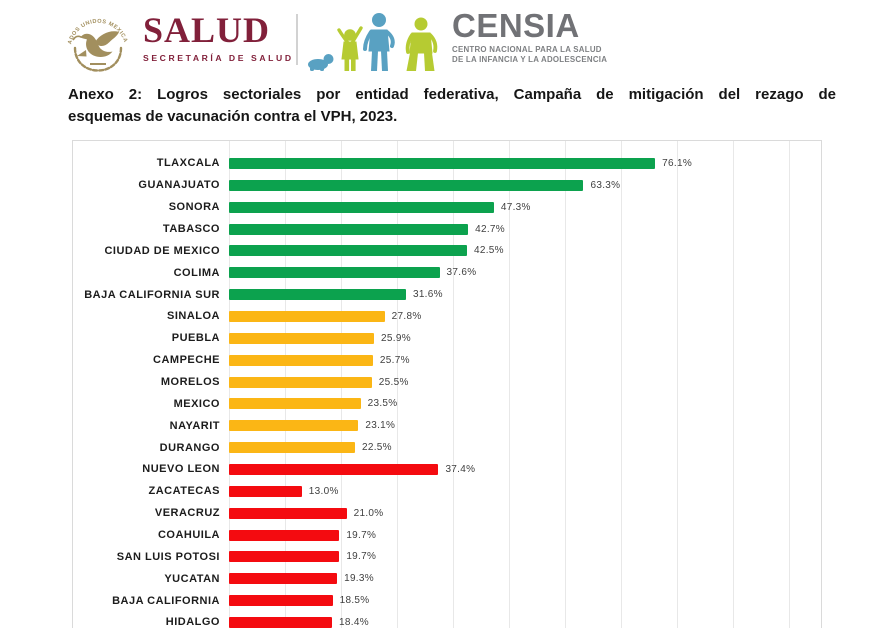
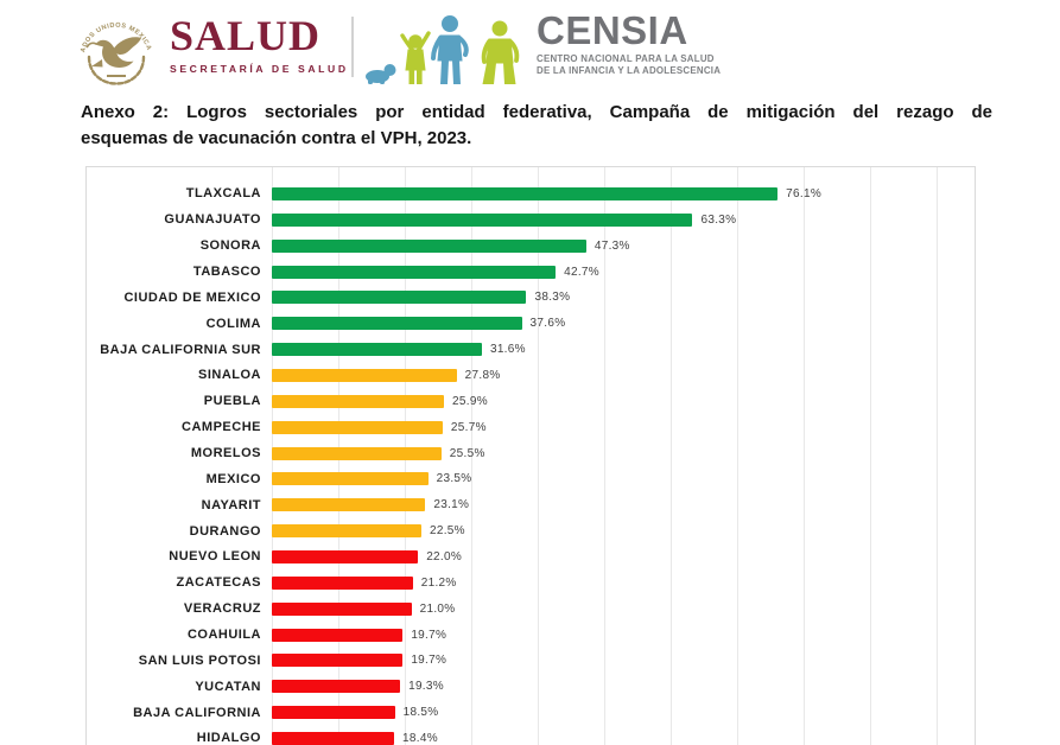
CIUDAD DE MEXICO: 42.5% -> 38.3%
NUEVO LEON: 37.4% -> 22.0%
ZACATECAS: 13.0% -> 21.2%
